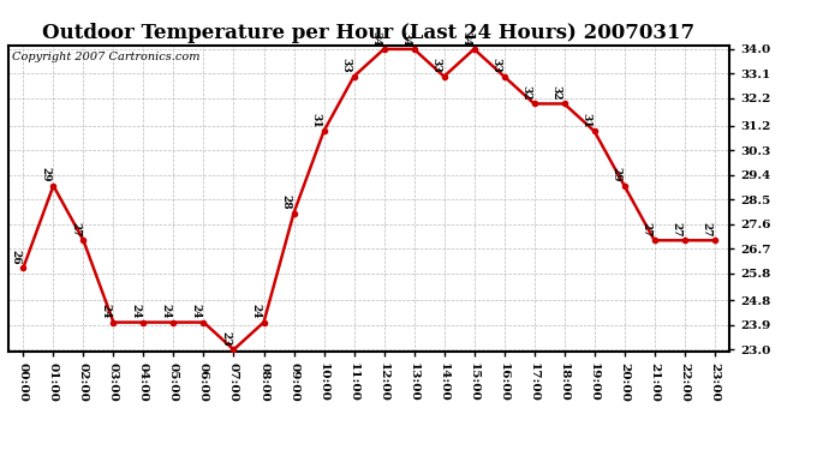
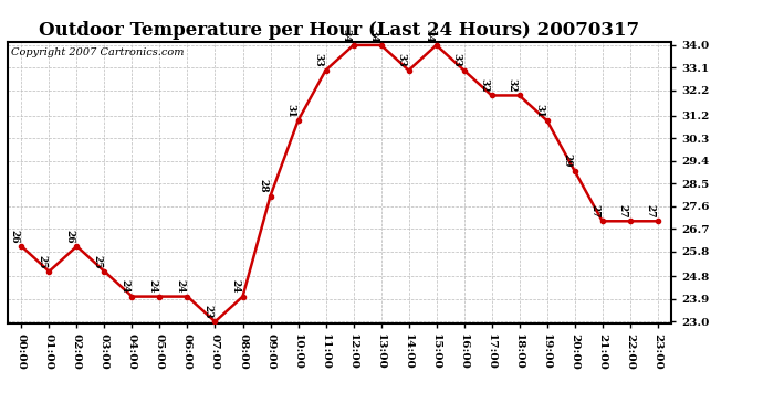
01:00: 29 -> 25
02:00: 27 -> 26
03:00: 24 -> 25
